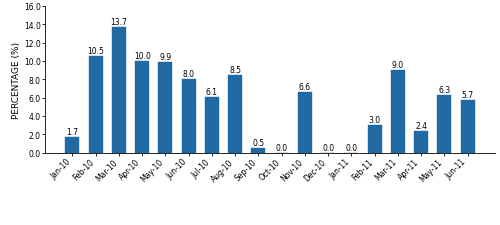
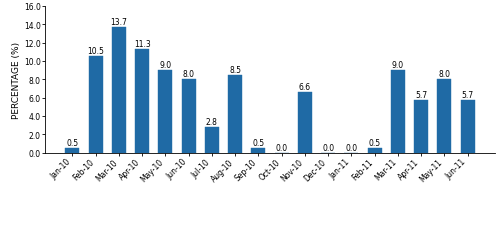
Jan-10: 1.7 -> 0.5
Apr-10: 10.0 -> 11.3
May-10: 9.9 -> 9.0
Jul-10: 6.1 -> 2.8
Feb-11: 3.0 -> 0.5
Apr-11: 2.4 -> 5.7
May-11: 6.3 -> 8.0
